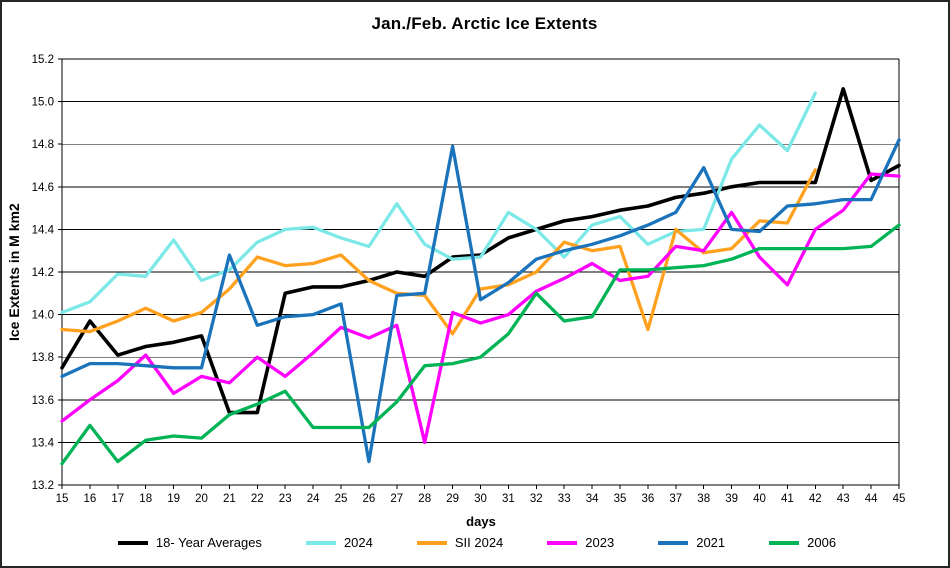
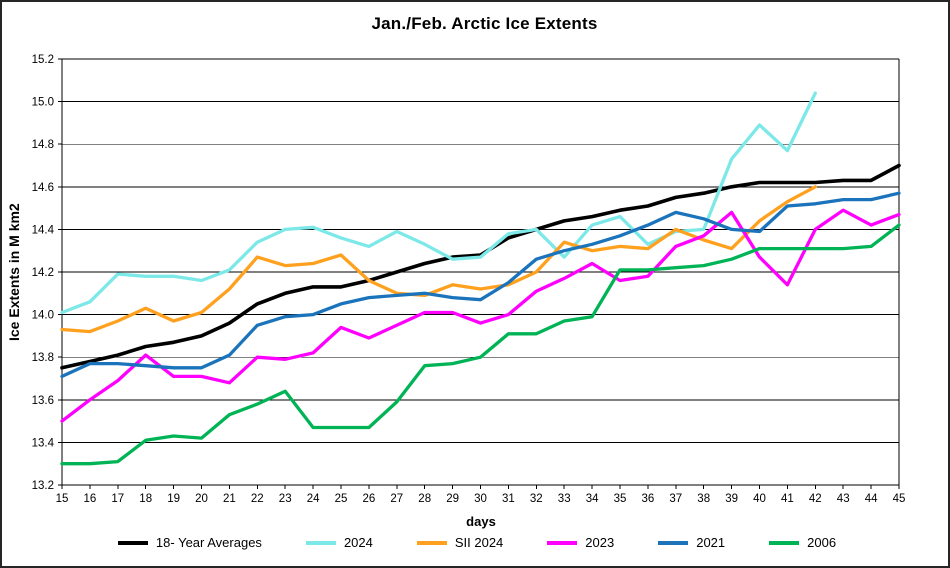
18- Year Averages/16: 13.97 -> 13.78
2006/16: 13.48 -> 13.30
2024/19: 14.35 -> 14.18
2023/19: 13.63 -> 13.71
18- Year Averages/21: 13.54 -> 13.96
2021/21: 14.28 -> 13.81
18- Year Averages/22: 13.54 -> 14.05
2023/23: 13.71 -> 13.79
2021/26: 13.31 -> 14.08
2024/27: 14.52 -> 14.39
18- Year Averages/28: 14.18 -> 14.24
2023/28: 13.40 -> 14.01
SII 2024/29: 13.91 -> 14.14
2021/29: 14.79 -> 14.08
2024/31: 14.48 -> 14.38
2006/32: 14.10 -> 13.91
SII 2024/36: 13.93 -> 14.31
SII 2024/38: 14.29 -> 14.35
2023/38: 14.30 -> 14.37
2021/38: 14.69 -> 14.45
SII 2024/41: 14.43 -> 14.53
SII 2024/42: 14.68 -> 14.60
18- Year Averages/43: 15.06 -> 14.63
2023/44: 14.66 -> 14.42
2023/45: 14.65 -> 14.47
2021/45: 14.82 -> 14.57
